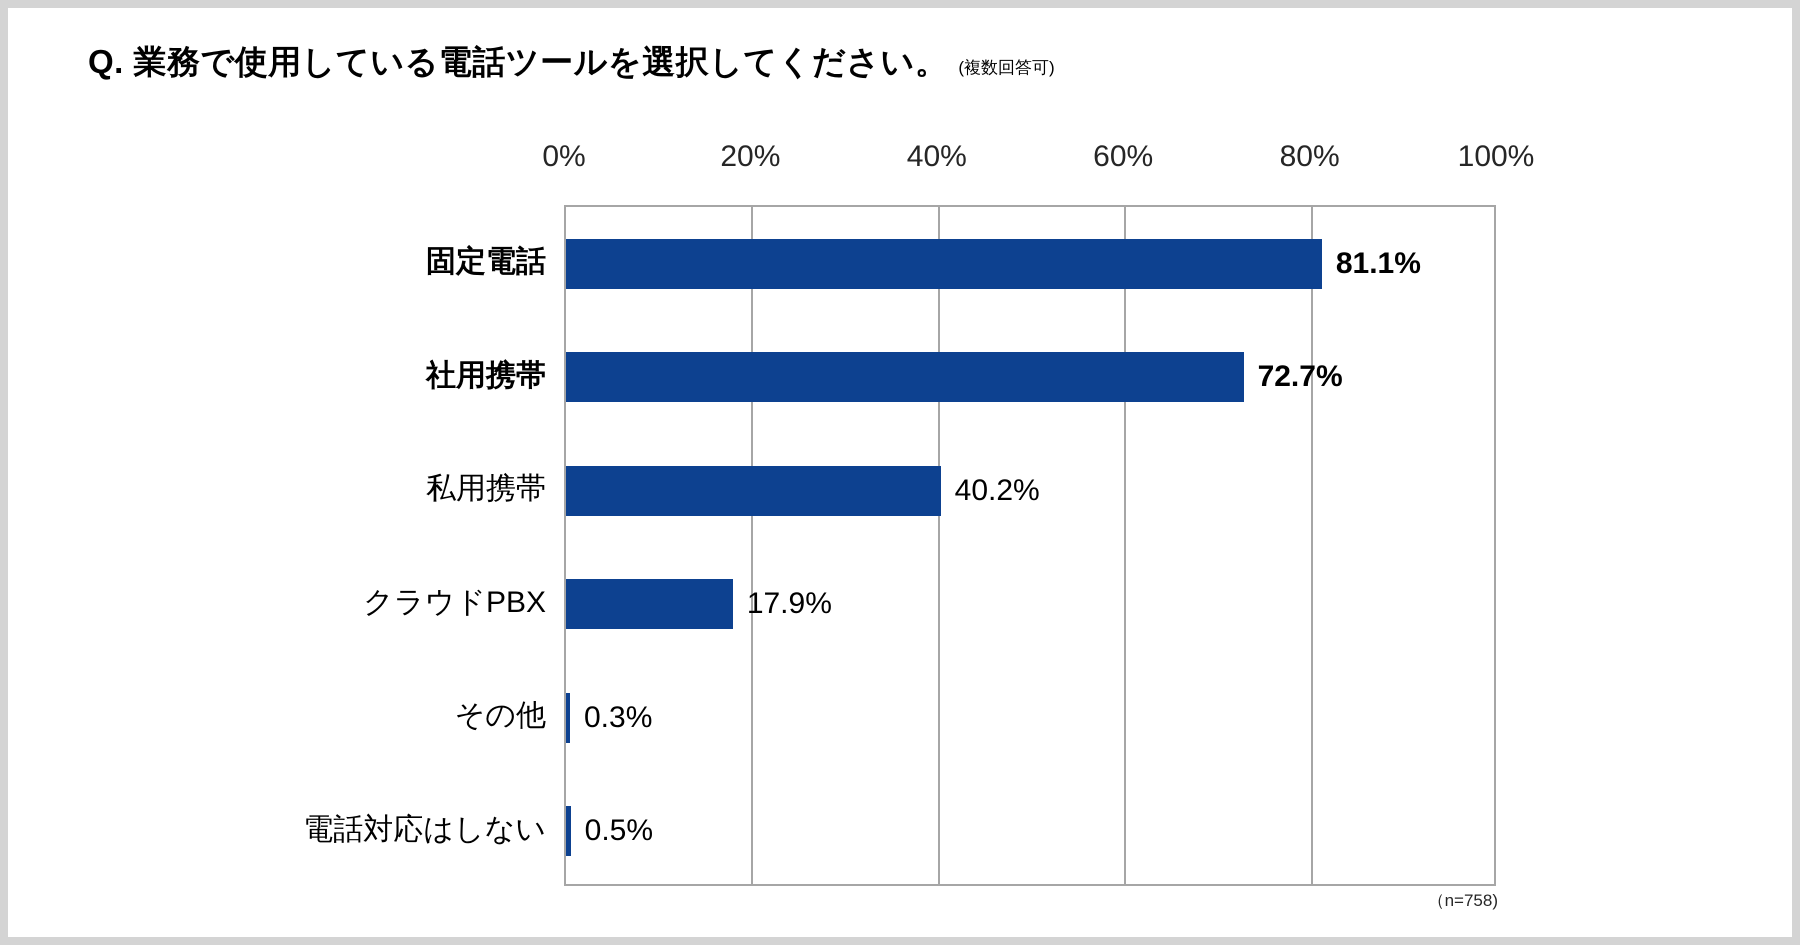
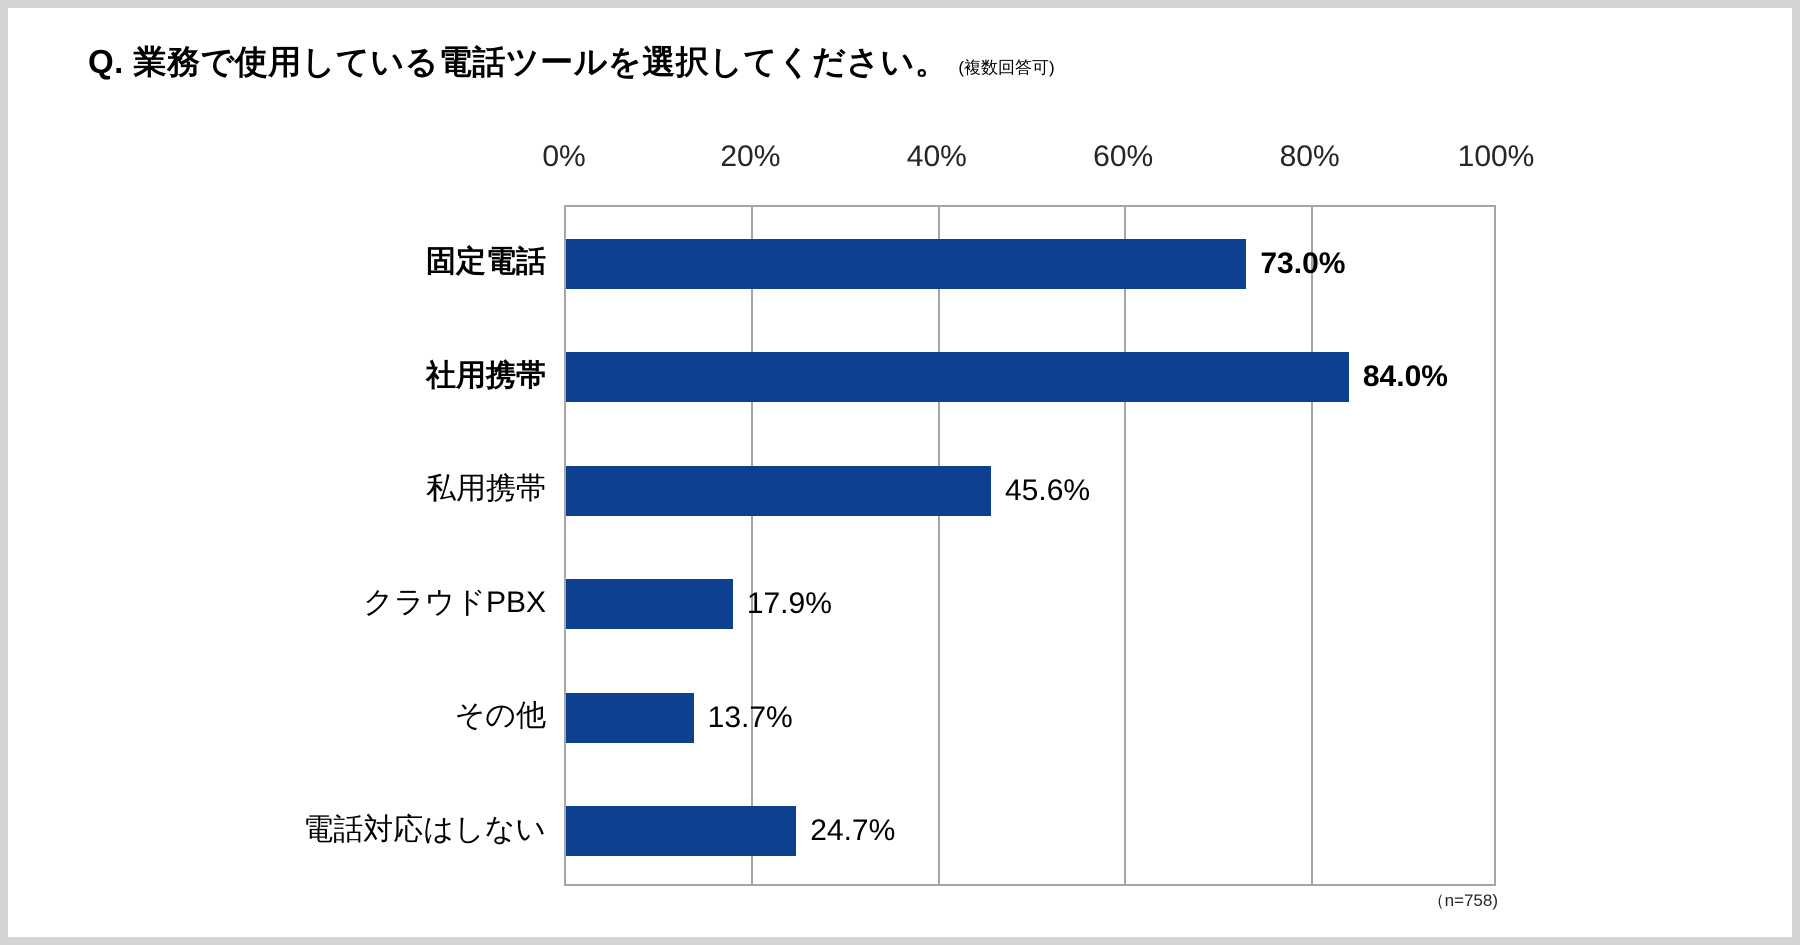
固定電話: 81.1% -> 73.0%
社用携帯: 72.7% -> 84.0%
私用携帯: 40.2% -> 45.6%
その他: 0.3% -> 13.7%
電話対応はしない: 0.5% -> 24.7%
